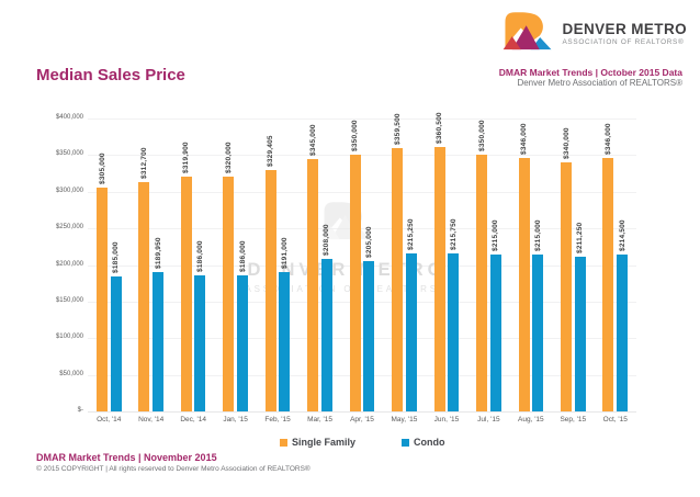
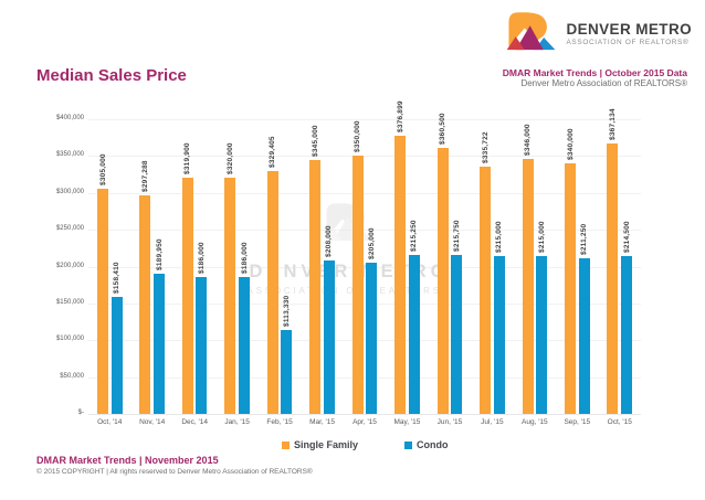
Condo/Oct, '14: $185,000 -> $158,410
Single Family/Nov, '14: $312,700 -> $297,288
Condo/Feb, '15: $191,000 -> $113,330
Single Family/May, '15: $359,500 -> $376,899
Single Family/Jul, '15: $350,000 -> $335,722
Single Family/Oct, '15: $346,000 -> $367,134
